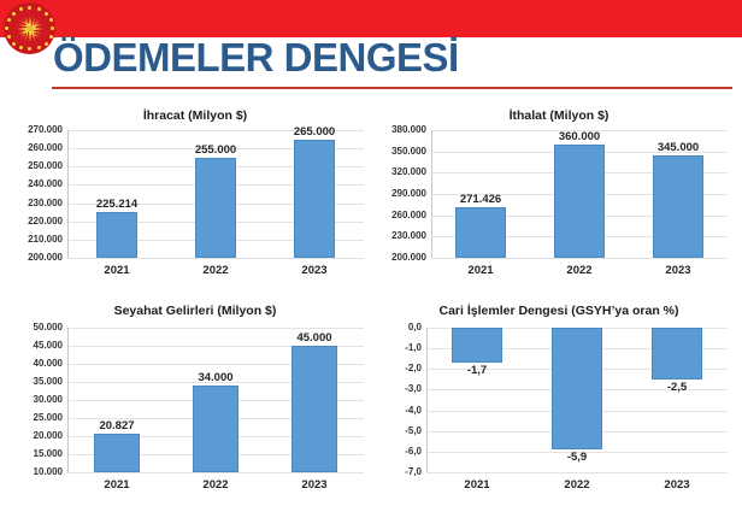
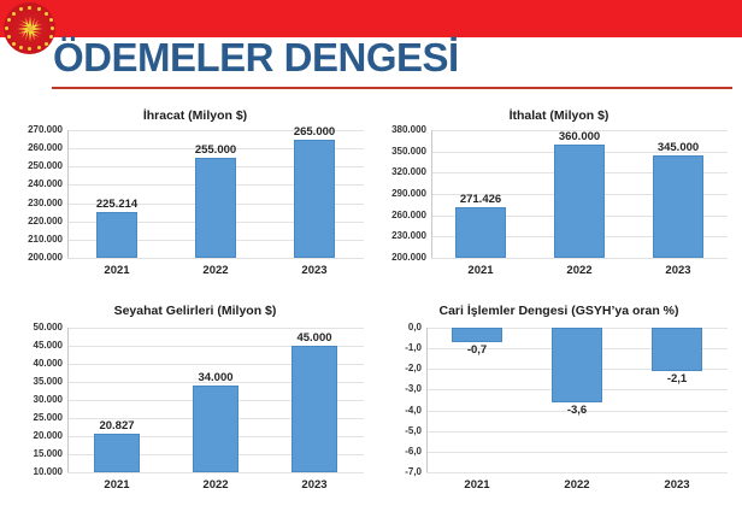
Cari İşlemler Dengesi (GSYH’ya oran %)/2021: -1,7 -> -0,7
Cari İşlemler Dengesi (GSYH’ya oran %)/2022: -5,9 -> -3,6
Cari İşlemler Dengesi (GSYH’ya oran %)/2023: -2,5 -> -2,1
